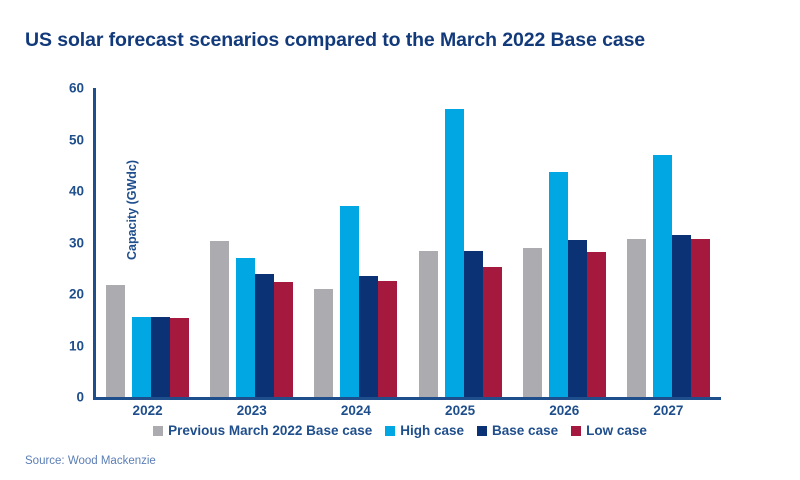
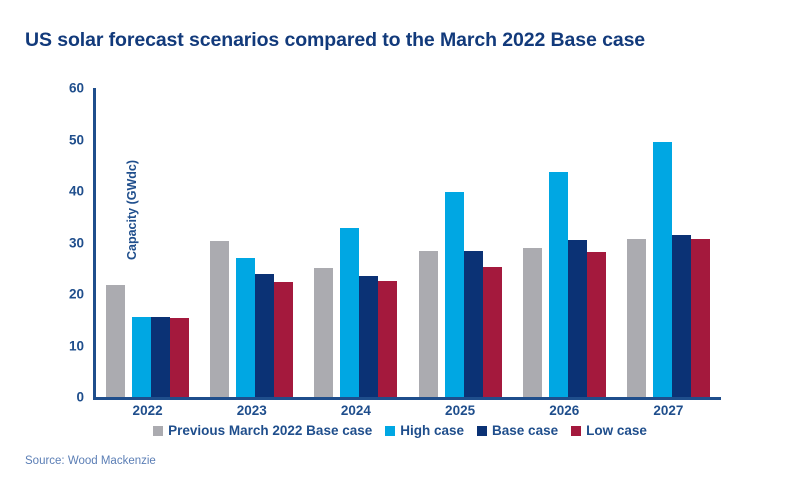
Previous March 2022 Base case/2024: 21 -> 25
High case/2024: 37 -> 33
High case/2025: 56 -> 40
High case/2027: 47 -> 50
